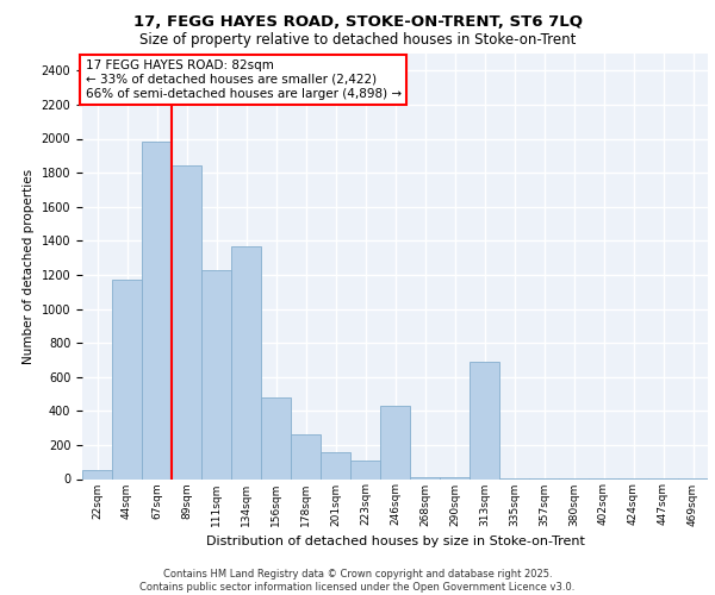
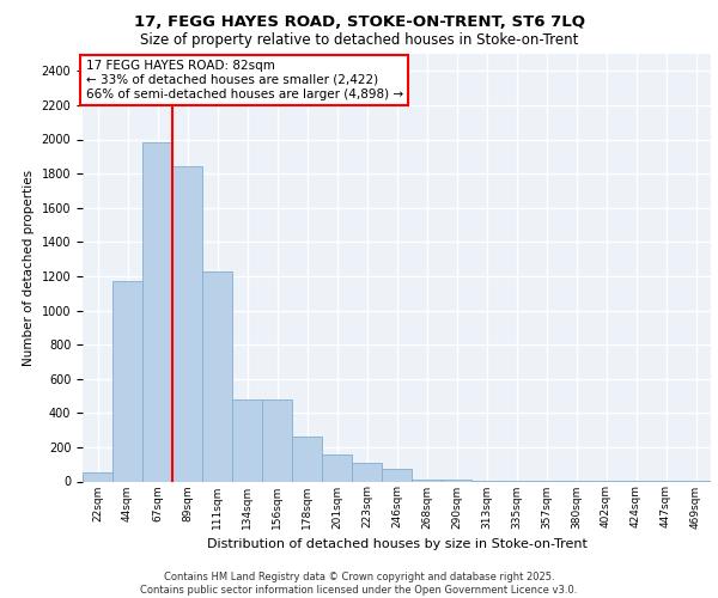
134sqm: 1370 -> 480
246sqm: 430 -> 70
313sqm: 690 -> 0
